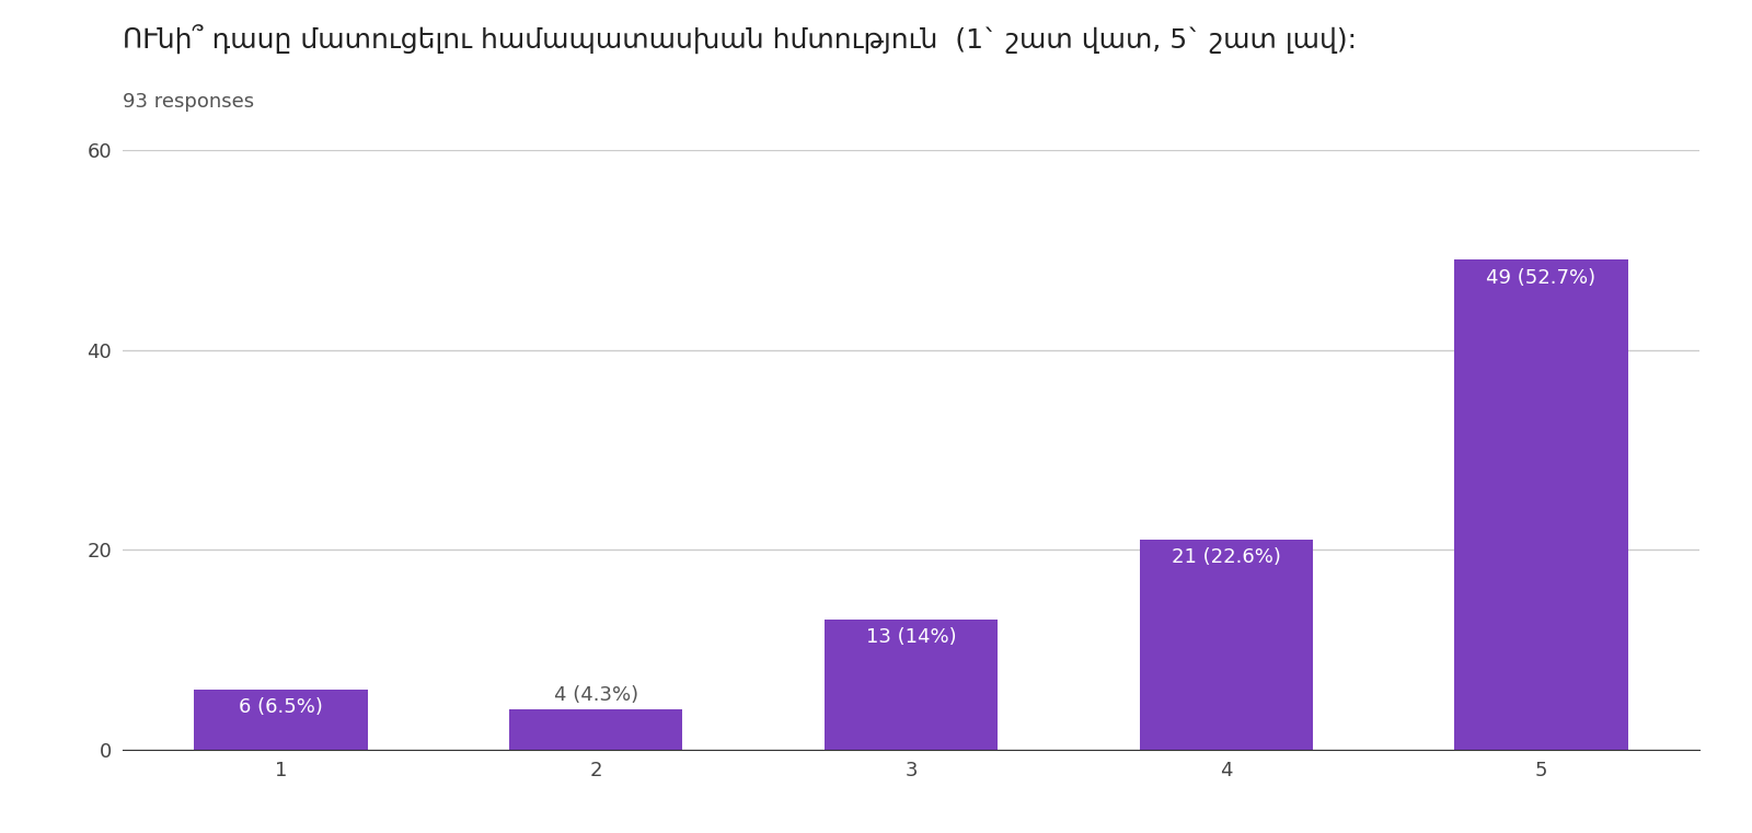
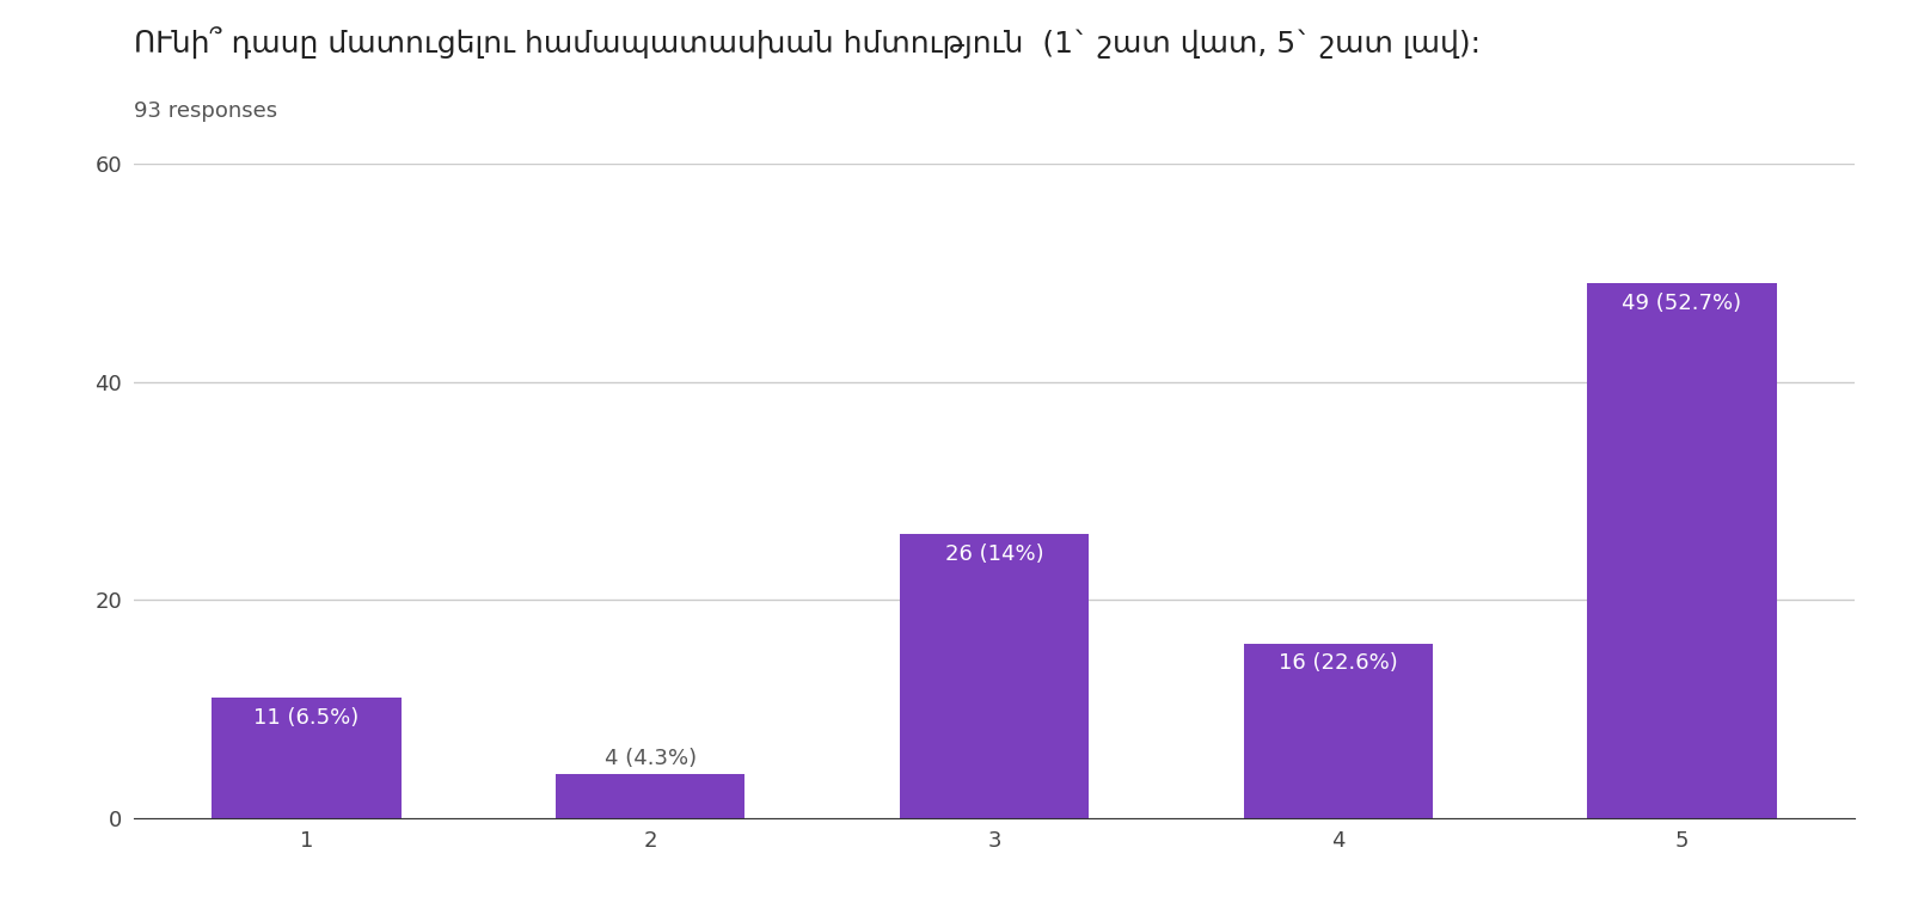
1: 6 -> 11
3: 13 -> 26
4: 21 -> 16
